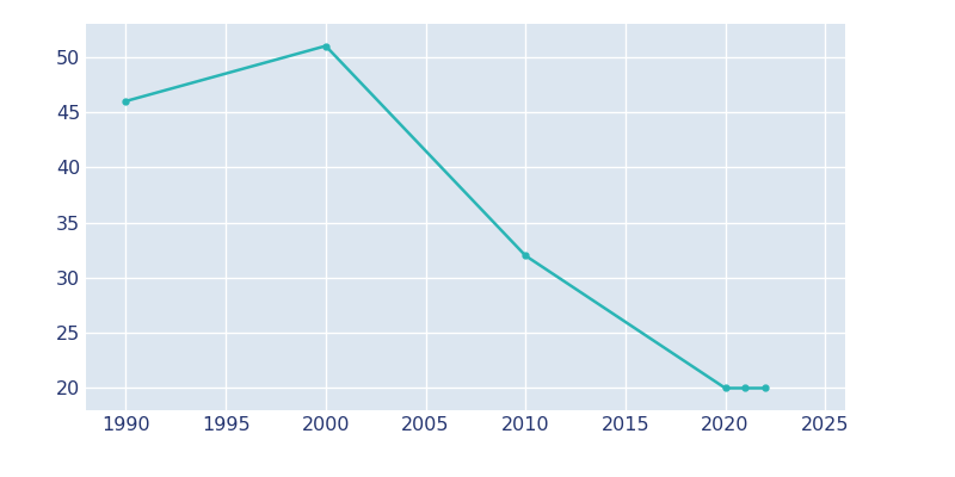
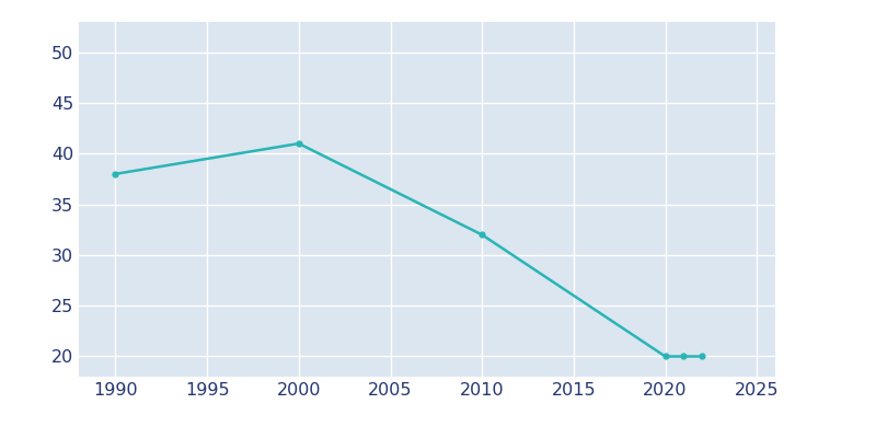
1990: 46 -> 38
2000: 51 -> 41
